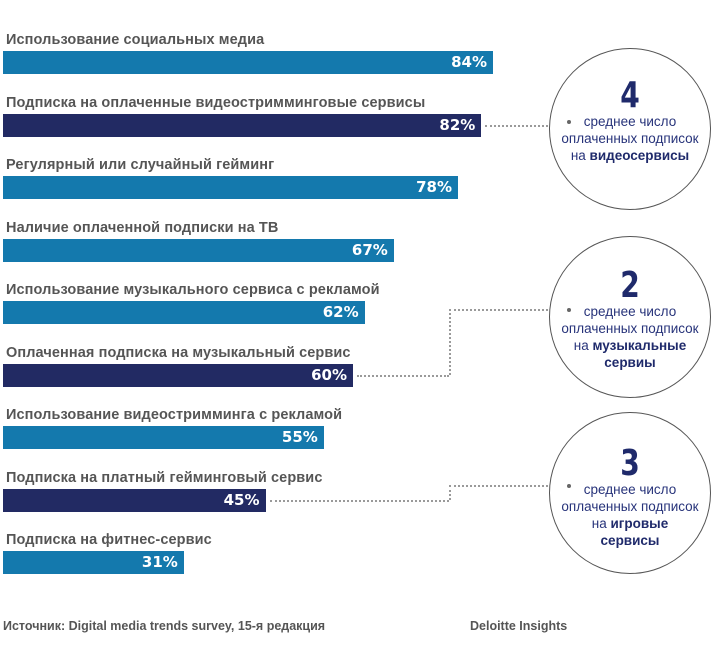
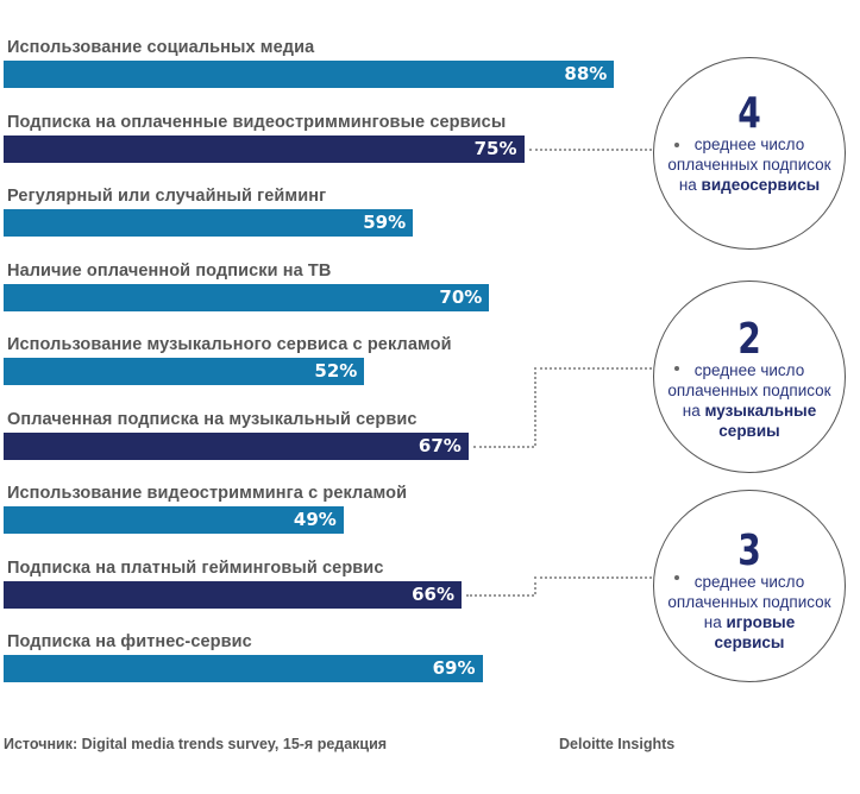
Использование социальных медиа: 84% -> 88%
Подписка на оплаченные видеостримминговые сервисы: 82% -> 75%
Регулярный или случайный гейминг: 78% -> 59%
Наличие оплаченной подписки на ТВ: 67% -> 70%
Использование музыкального сервиса с рекламой: 62% -> 52%
Оплаченная подписка на музыкальный сервис: 60% -> 67%
Использование видеостримминга с рекламой: 55% -> 49%
Подписка на платный гейминговый сервис: 45% -> 66%
Подписка на фитнес-сервис: 31% -> 69%
